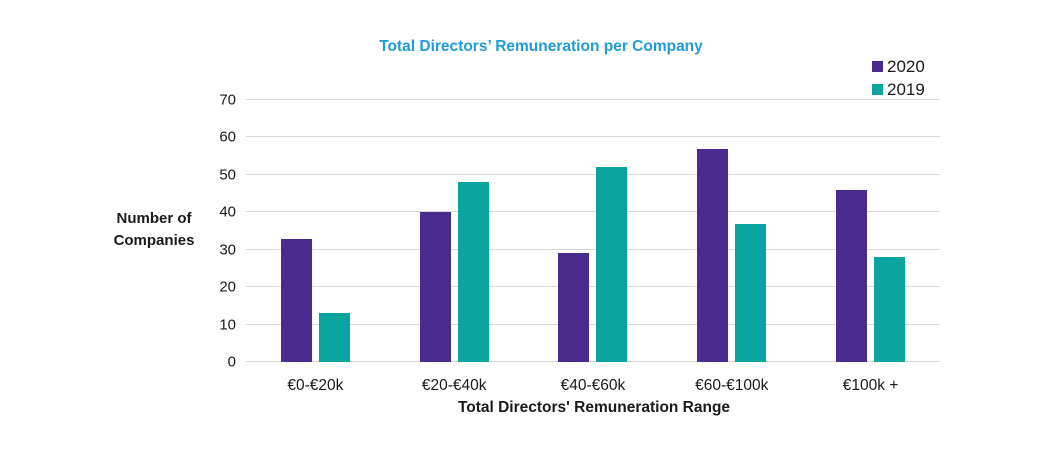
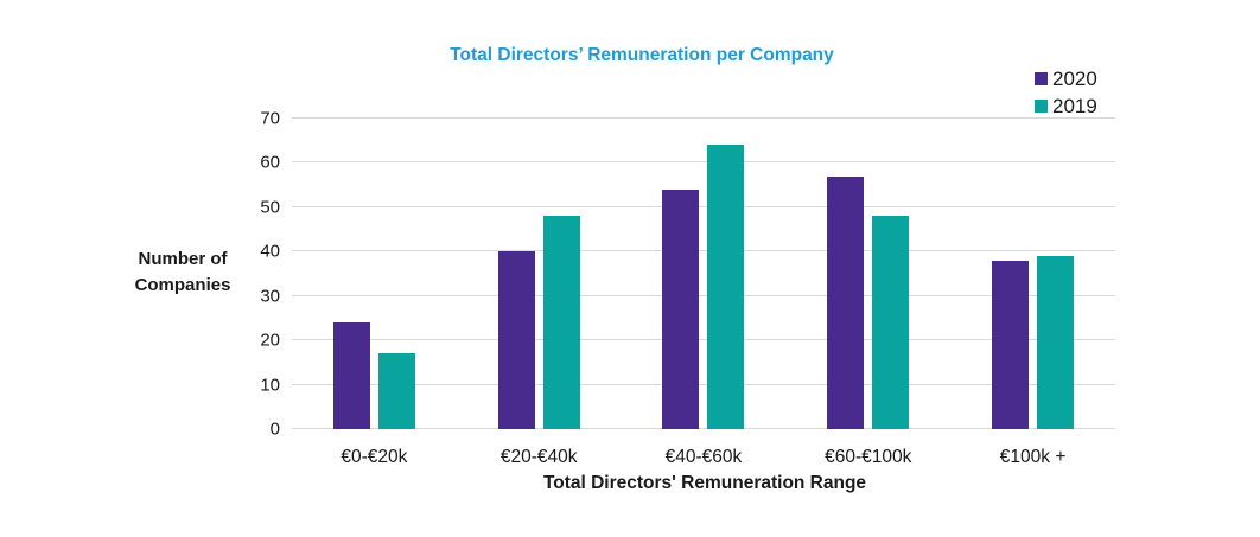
2020/€0-€20k: 33 -> 24
2019/€0-€20k: 13 -> 17
2020/€40-€60k: 29 -> 54
2019/€40-€60k: 52 -> 64
2019/€60-€100k: 37 -> 48
2020/€100k +: 46 -> 38
2019/€100k +: 28 -> 39
